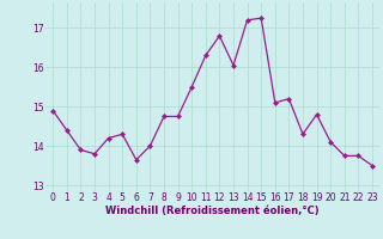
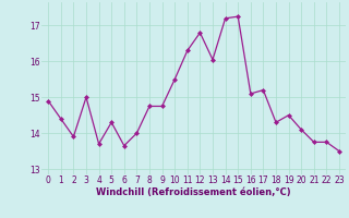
3: 13.80 -> 15.00
4: 14.20 -> 13.70
19: 14.80 -> 14.50
